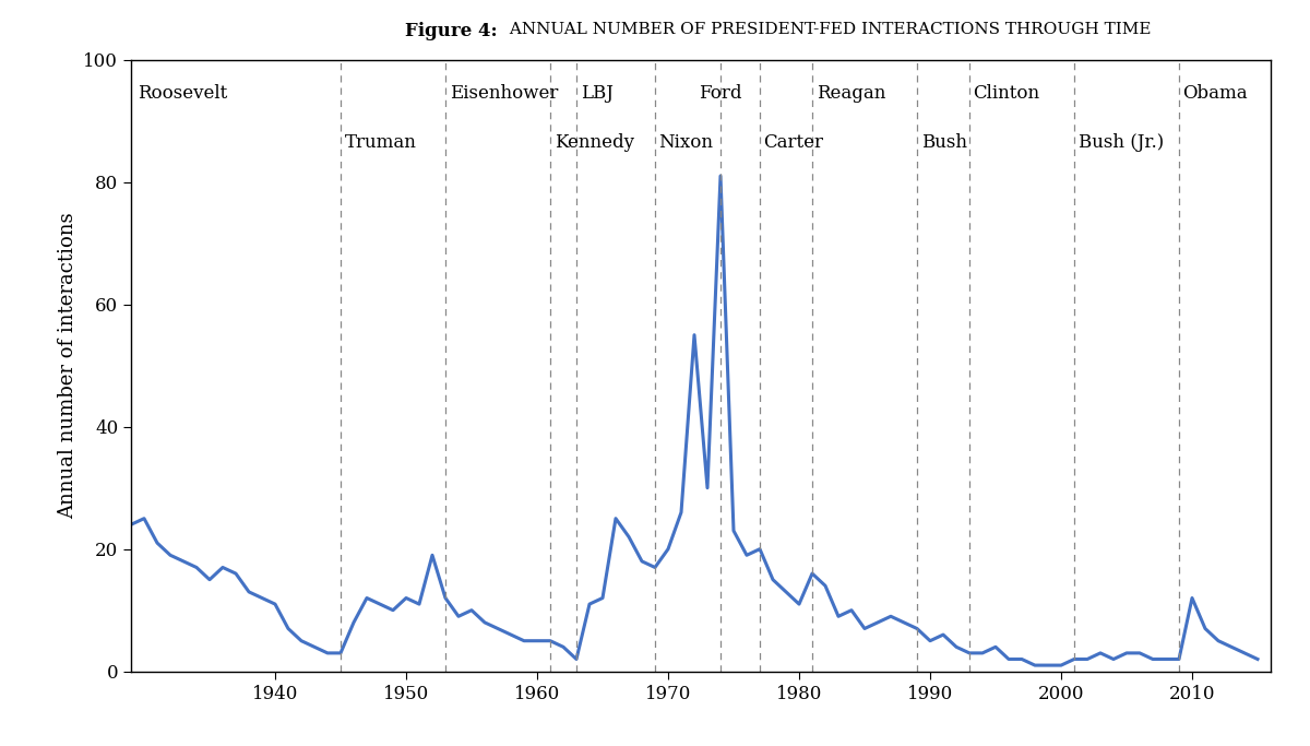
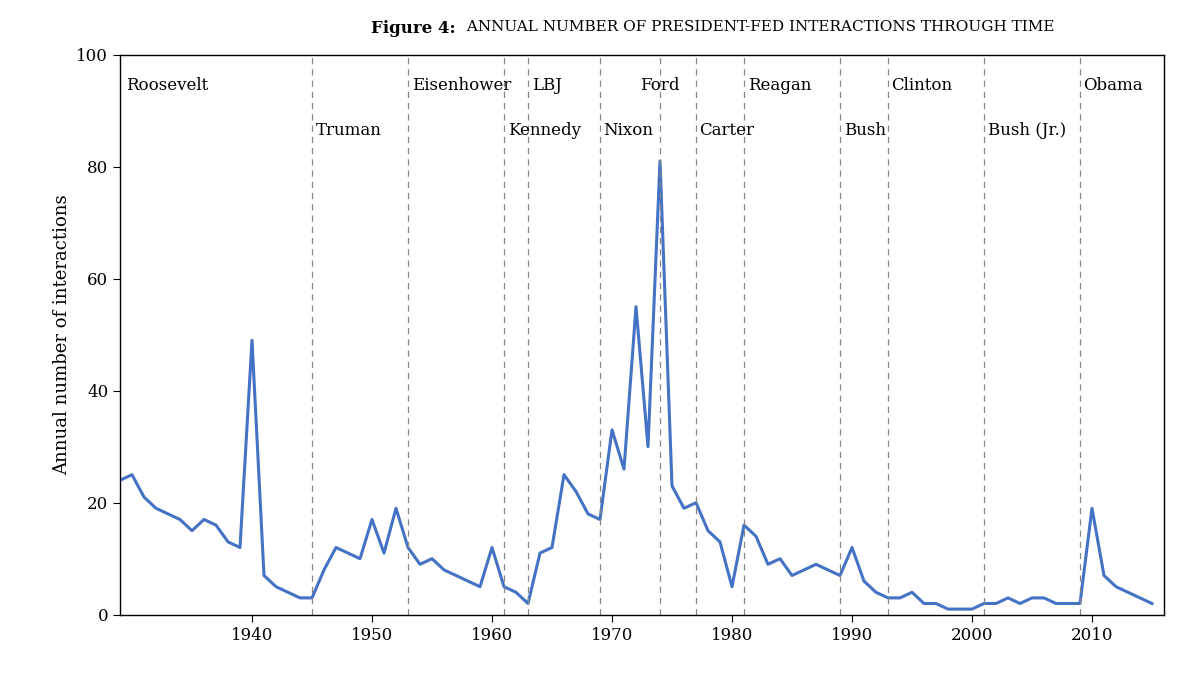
1940: 11 -> 49
1950: 12 -> 17
1960: 5 -> 12
1970: 20 -> 33
1980: 11 -> 5
1990: 5 -> 12
2010: 12 -> 19
